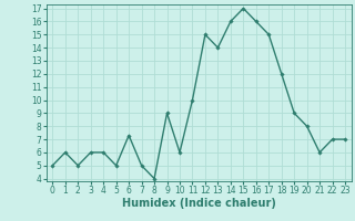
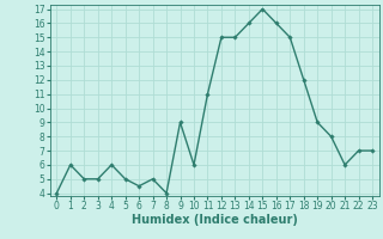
0: 5.0 -> 4.0
3: 6.0 -> 5.0
6: 7.3 -> 4.5
11: 10.0 -> 11.0
13: 14.0 -> 15.0
